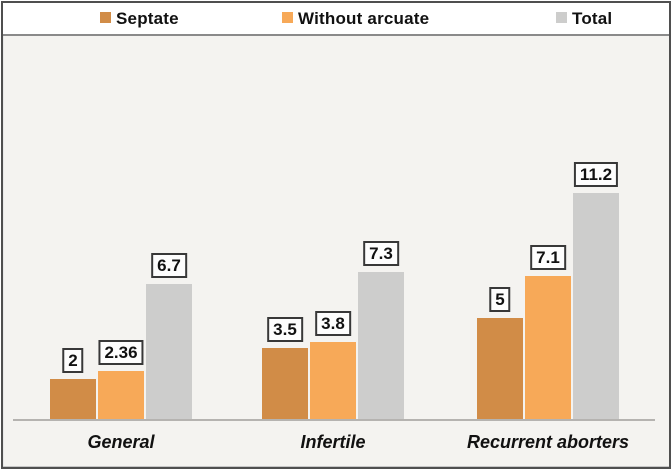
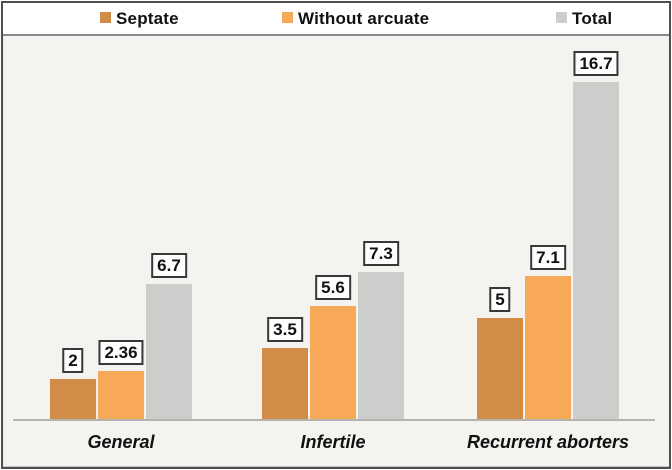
Without arcuate/Infertile: 3.8 -> 5.6
Total/Recurrent aborters: 11.2 -> 16.7
